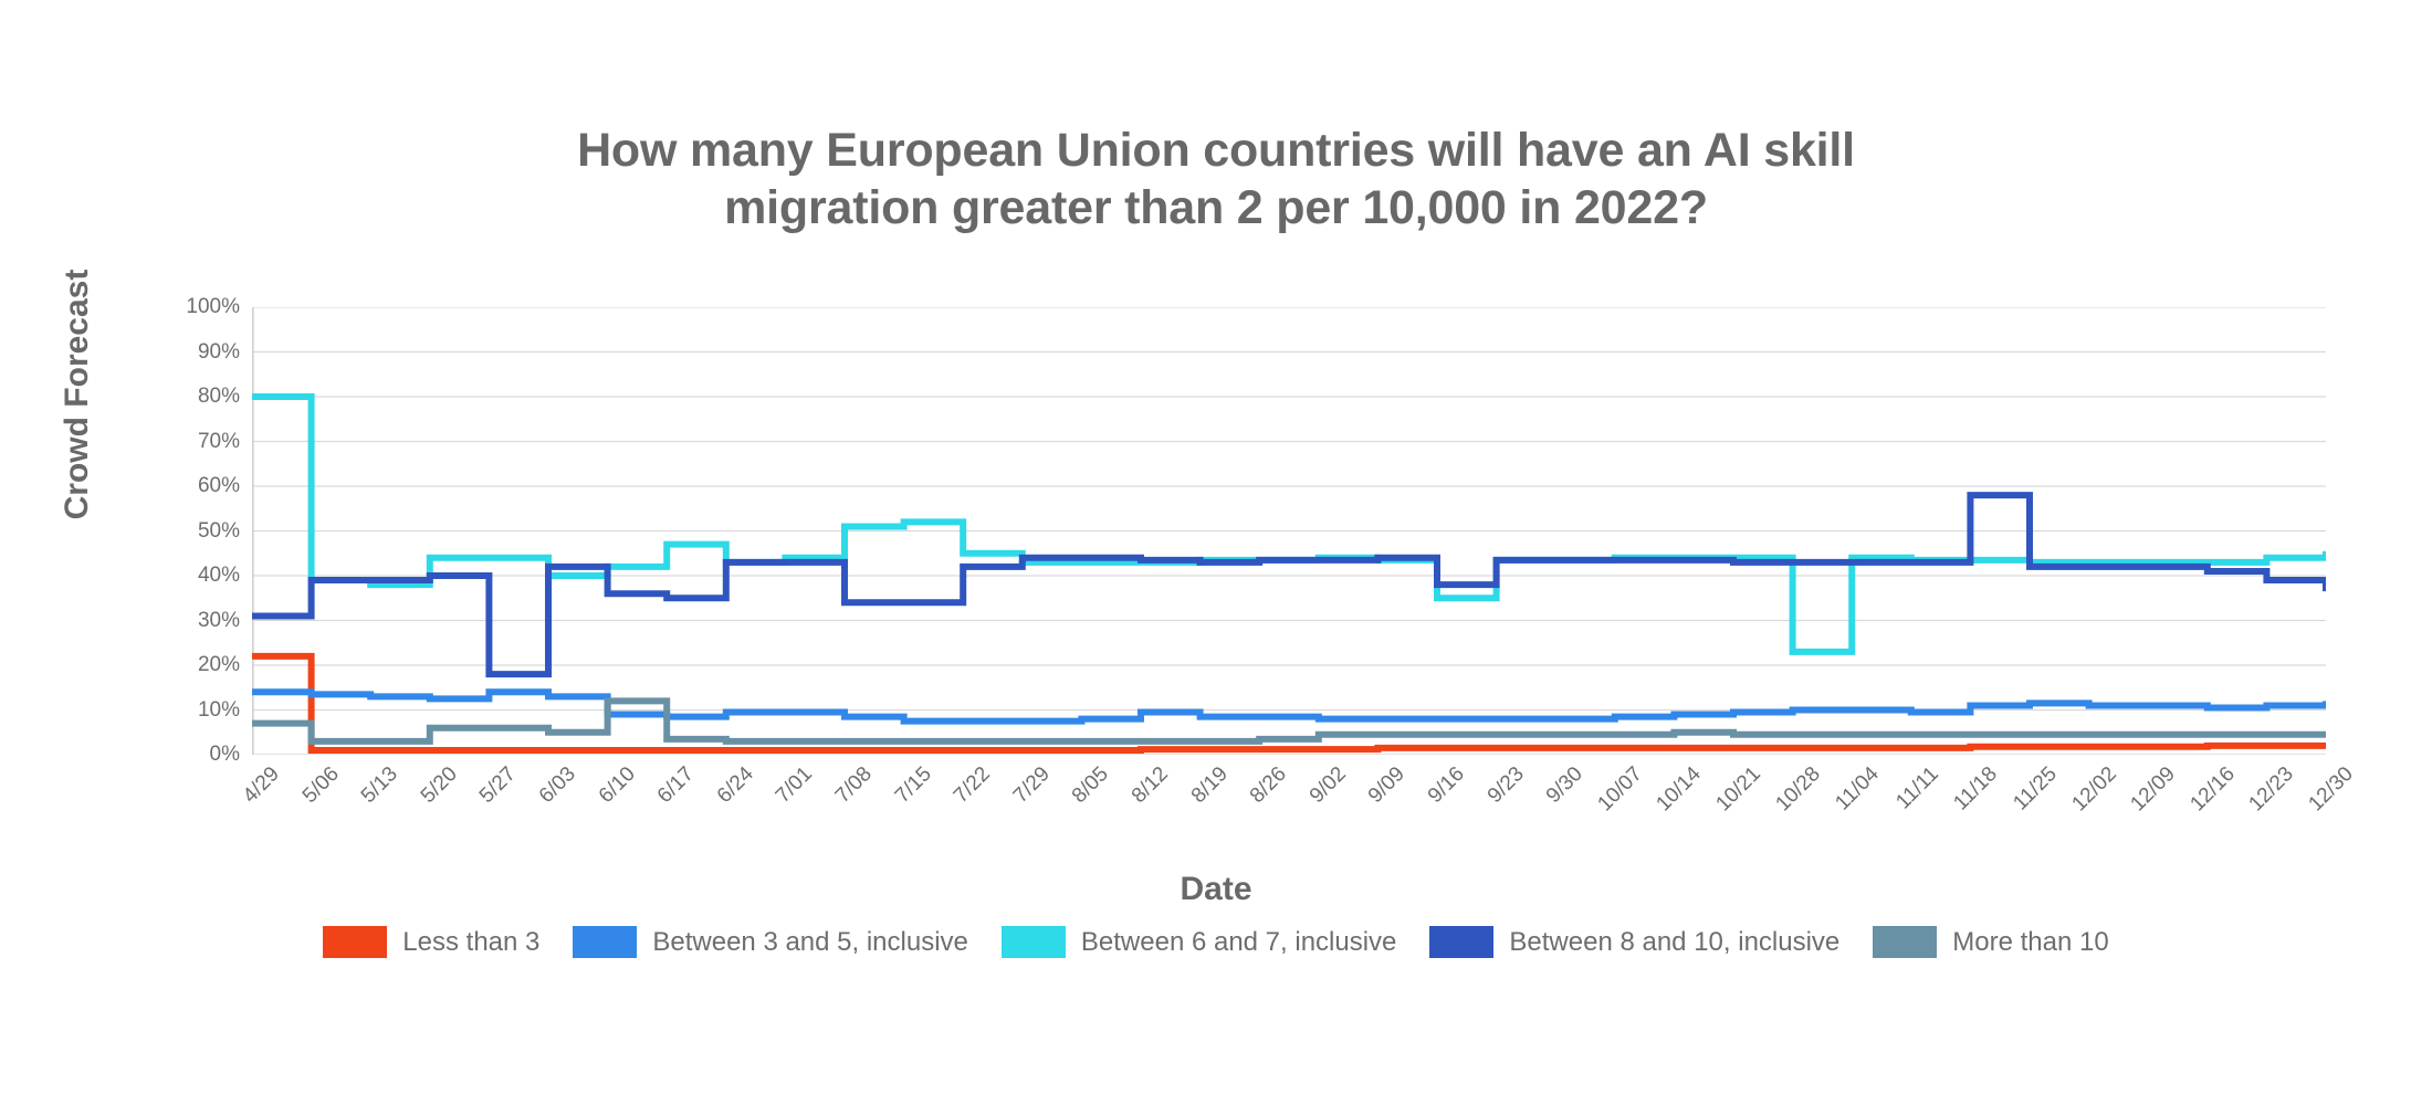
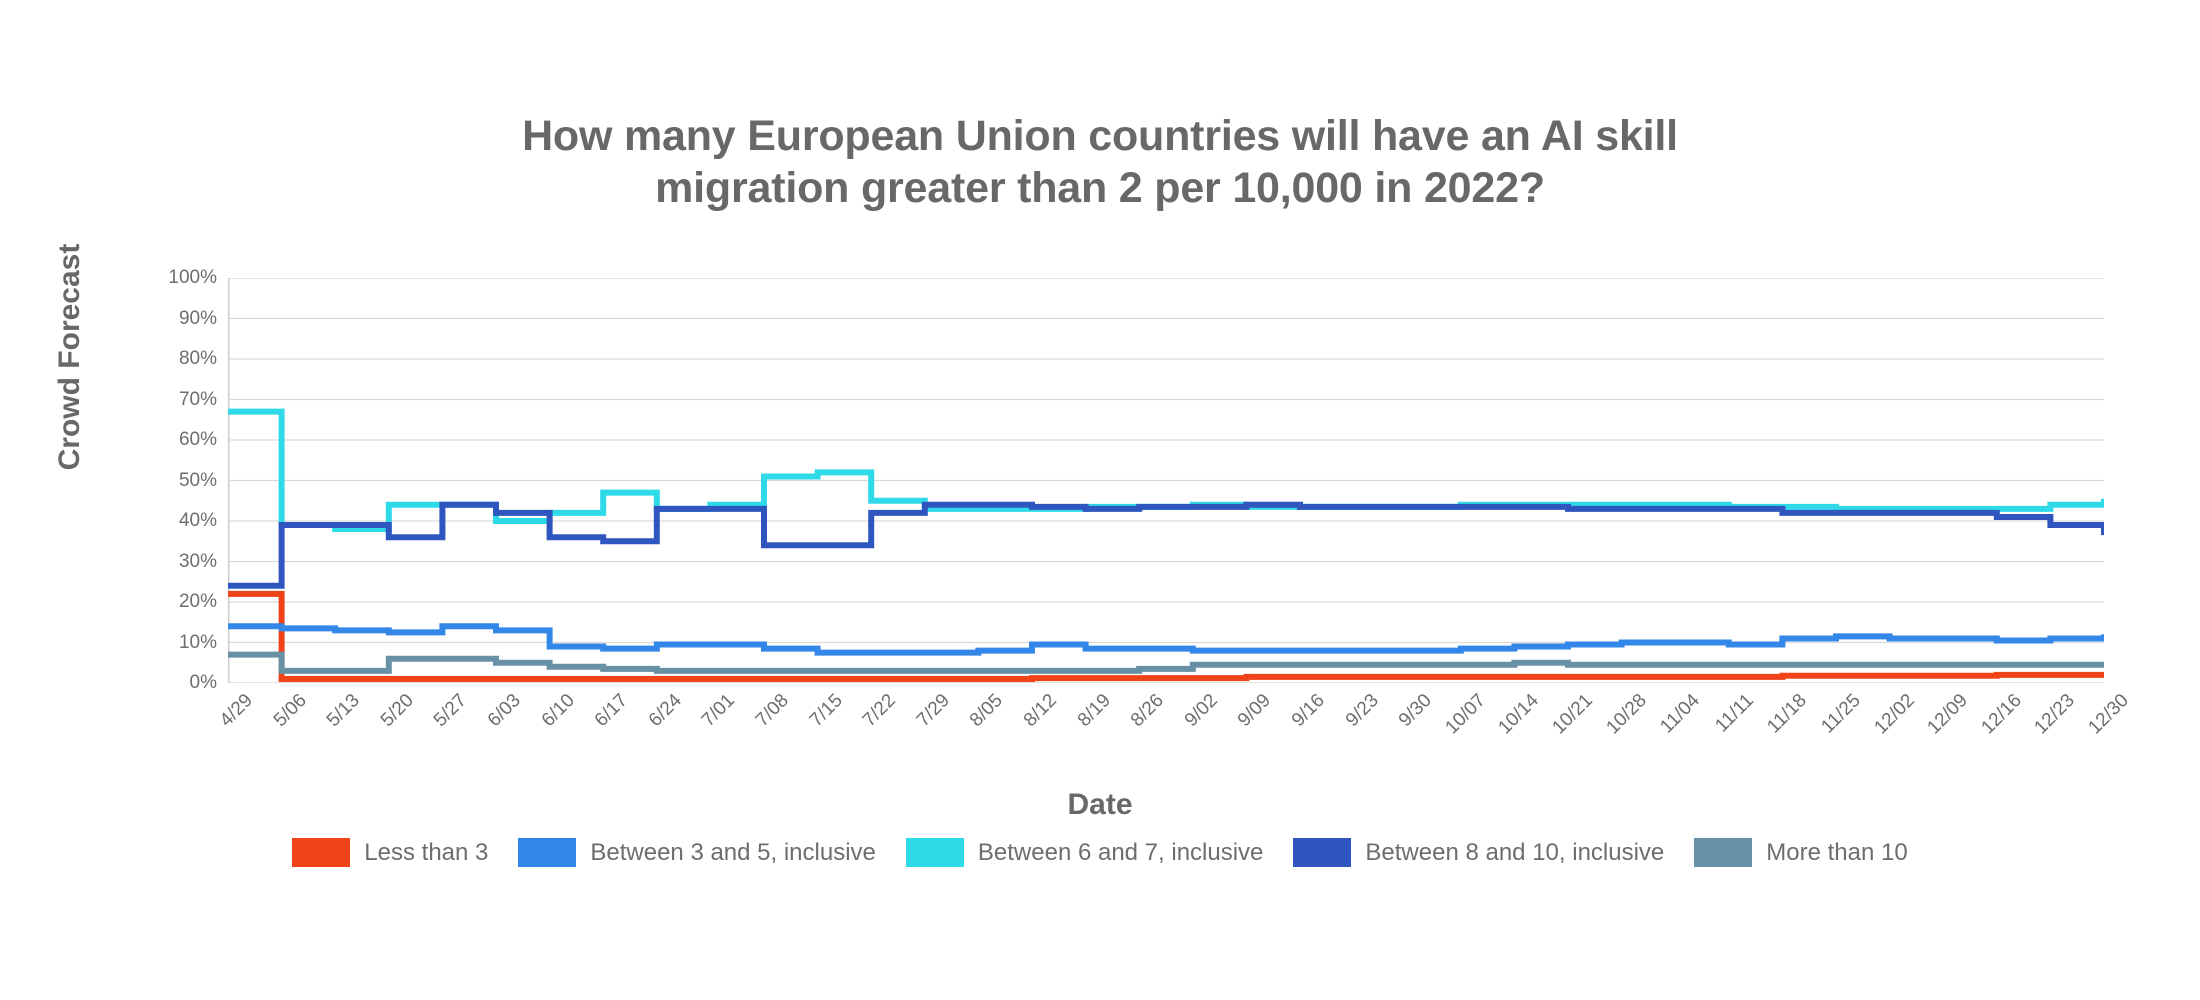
Between 6 and 7, inclusive/4/29: 80% -> 67%
Between 8 and 10, inclusive/4/29: 31% -> 24%
Between 8 and 10, inclusive/5/20: 40% -> 36%
Between 8 and 10, inclusive/5/27: 18% -> 44%
More than 10/6/10: 12% -> 4%
Between 6 and 7, inclusive/9/16: 35% -> 44%
Between 8 and 10, inclusive/9/16: 38% -> 44%
Between 6 and 7, inclusive/10/28: 23% -> 44%
Between 8 and 10, inclusive/11/18: 58% -> 42%
